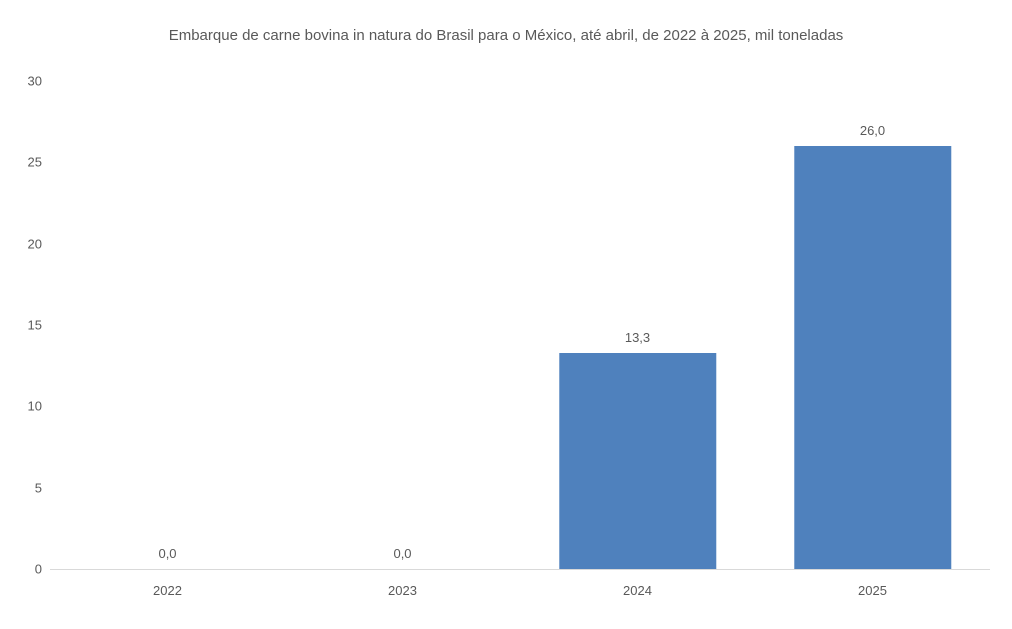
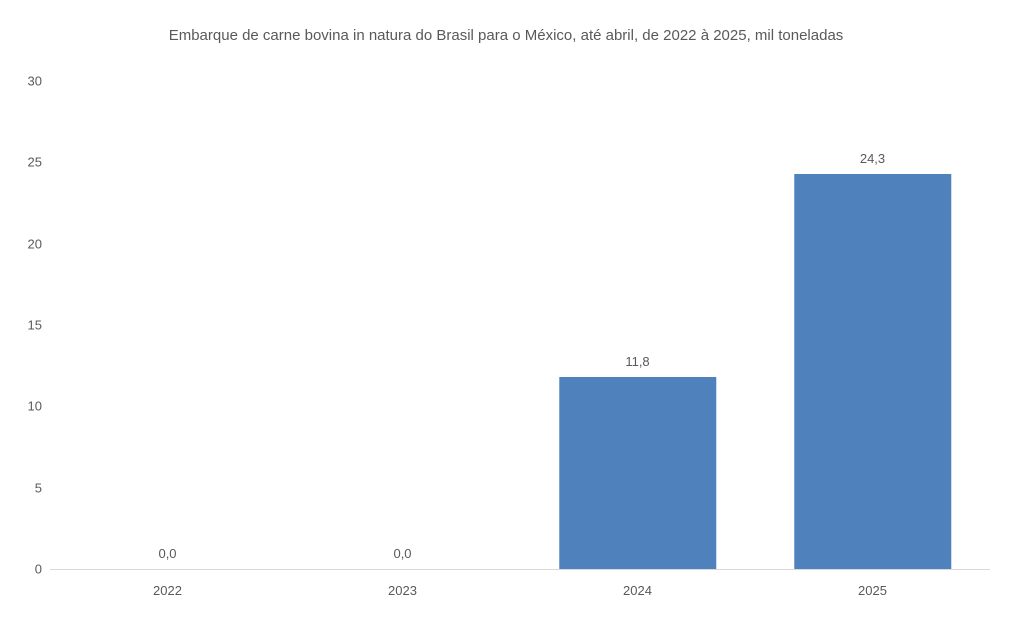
2024: 13,3 -> 11,8
2025: 26,0 -> 24,3
